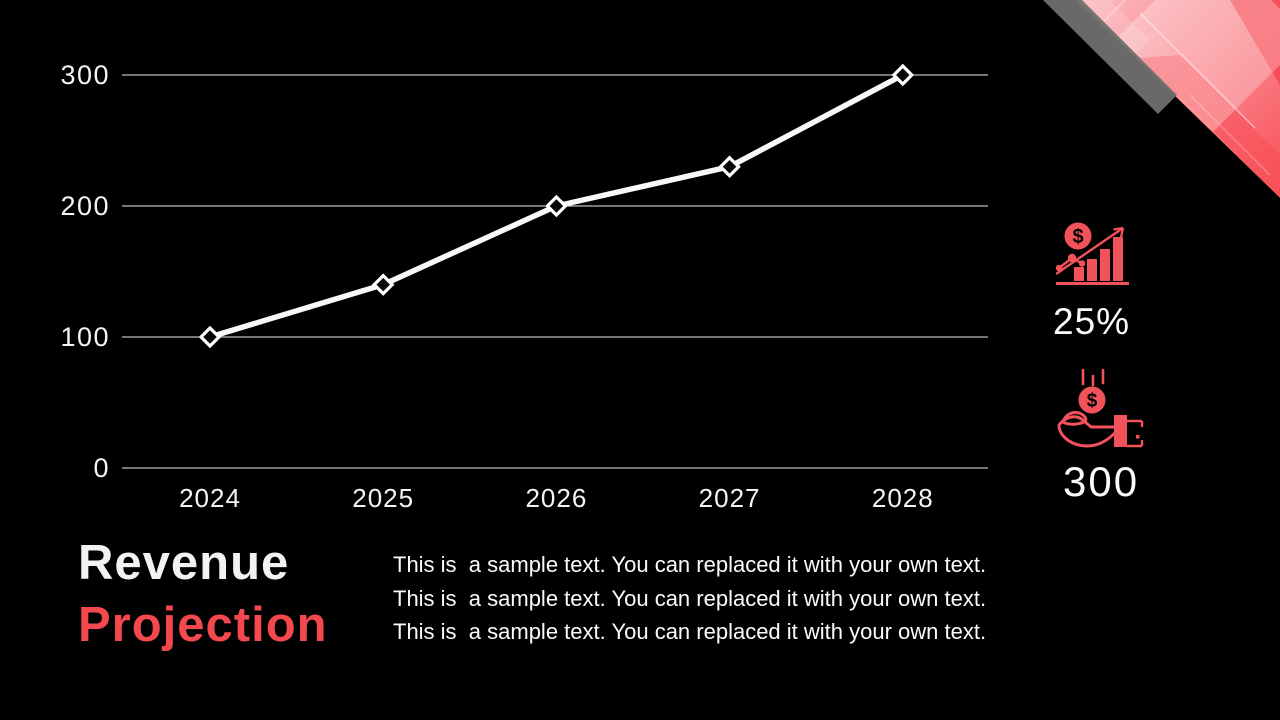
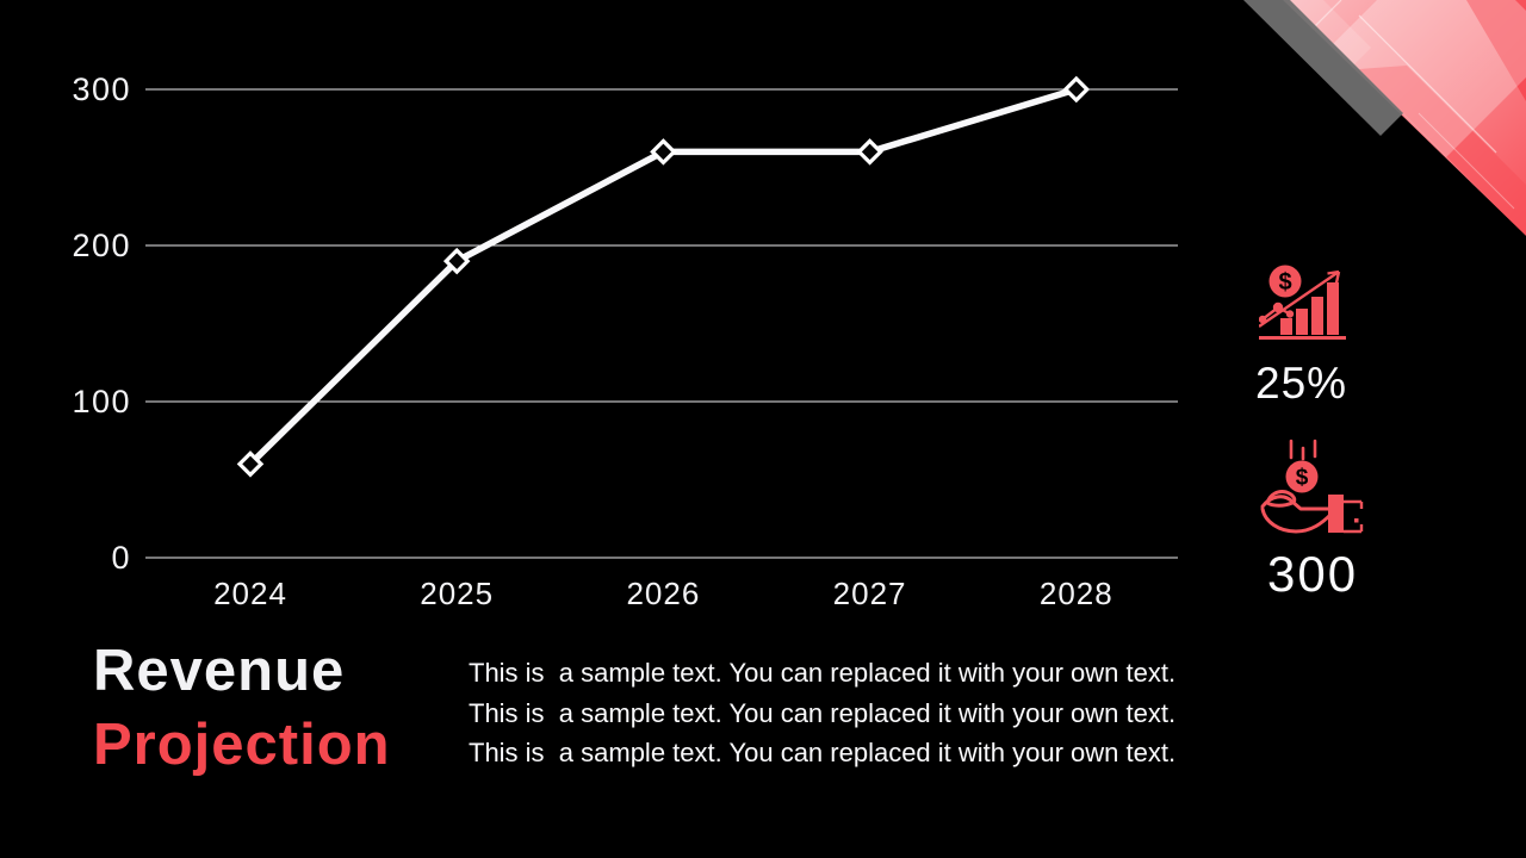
2024: 100 -> 60
2025: 140 -> 190
2026: 200 -> 260
2027: 230 -> 260
